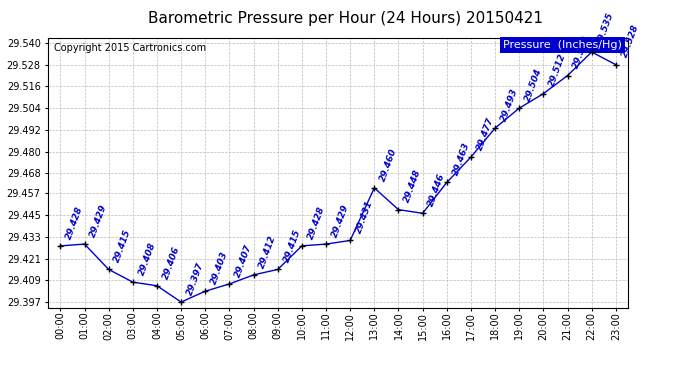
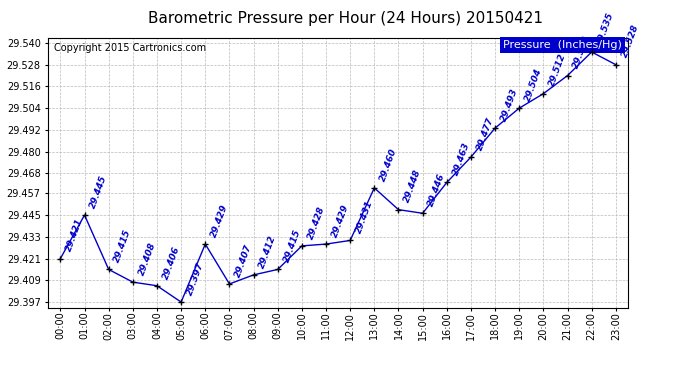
00:00: 29.428 -> 29.421
01:00: 29.429 -> 29.445
06:00: 29.403 -> 29.429
